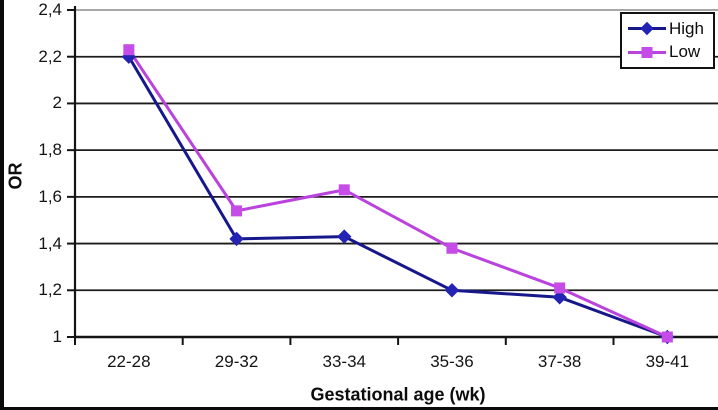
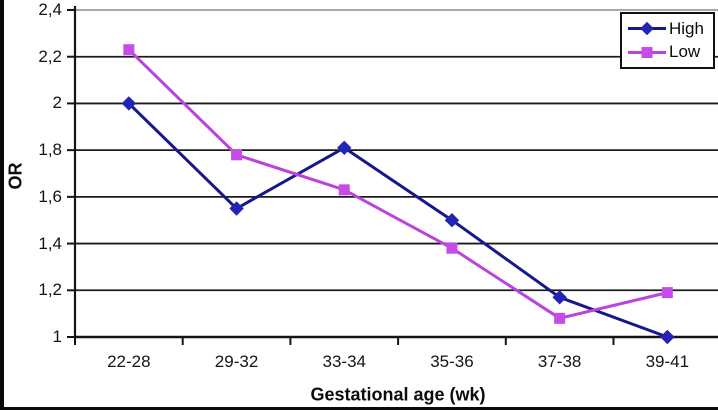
High/22-28: 2,20 -> 2,00
High/29-32: 1,42 -> 1,55
Low/29-32: 1,54 -> 1,78
High/33-34: 1,43 -> 1,81
High/35-36: 1,20 -> 1,50
Low/37-38: 1,21 -> 1,08
Low/39-41: 1,00 -> 1,19
